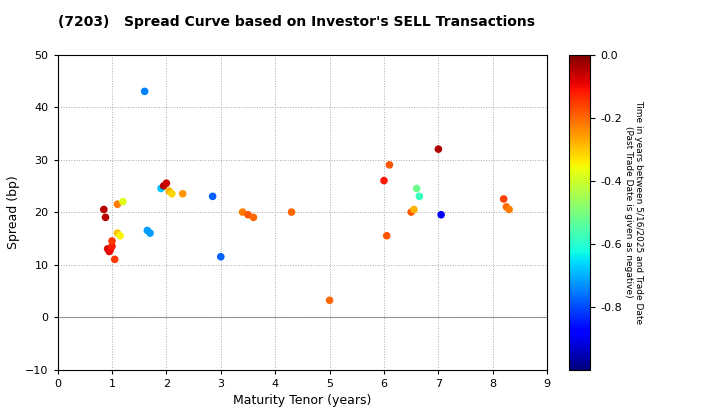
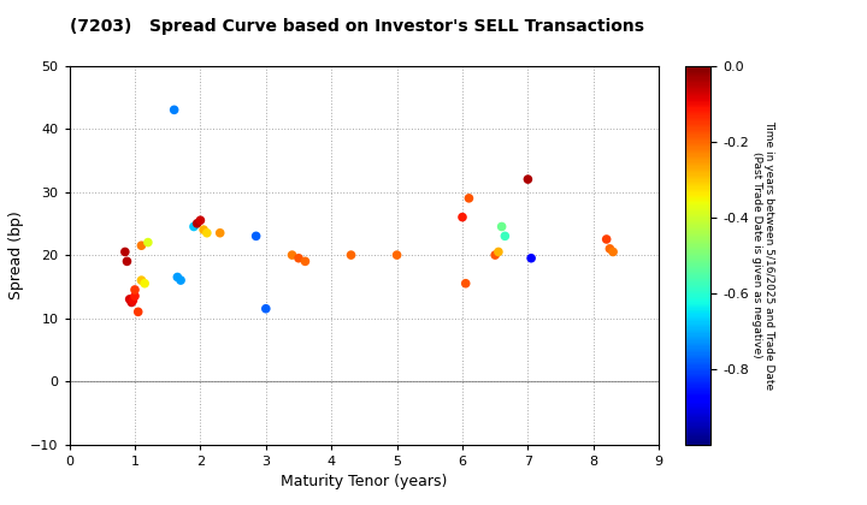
5: 3.2 -> 20.0
